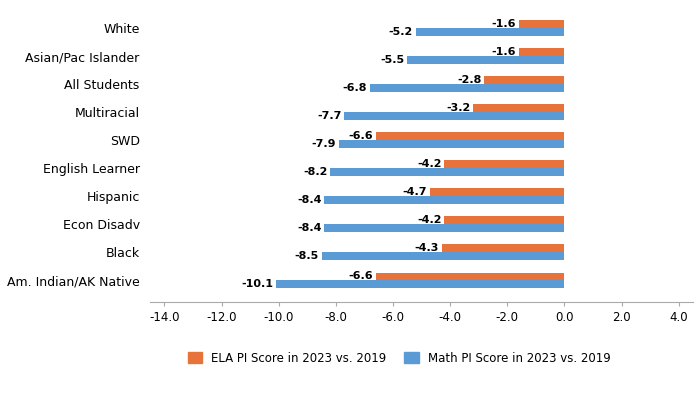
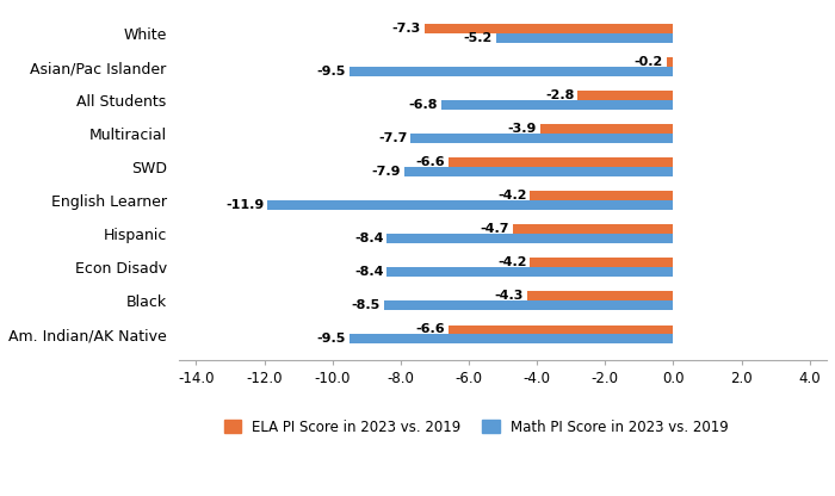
ELA PI Score in 2023 vs. 2019/White: -1.6 -> -7.3
ELA PI Score in 2023 vs. 2019/Asian/Pac Islander: -1.6 -> -0.2
Math PI Score in 2023 vs. 2019/Asian/Pac Islander: -5.5 -> -9.5
ELA PI Score in 2023 vs. 2019/Multiracial: -3.2 -> -3.9
Math PI Score in 2023 vs. 2019/English Learner: -8.2 -> -11.9
Math PI Score in 2023 vs. 2019/Am. Indian/AK Native: -10.1 -> -9.5
